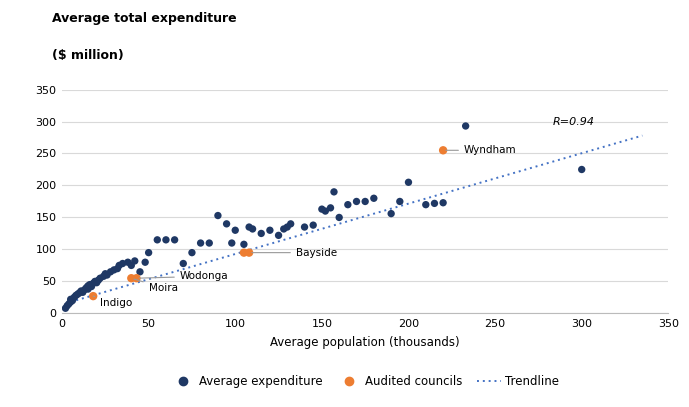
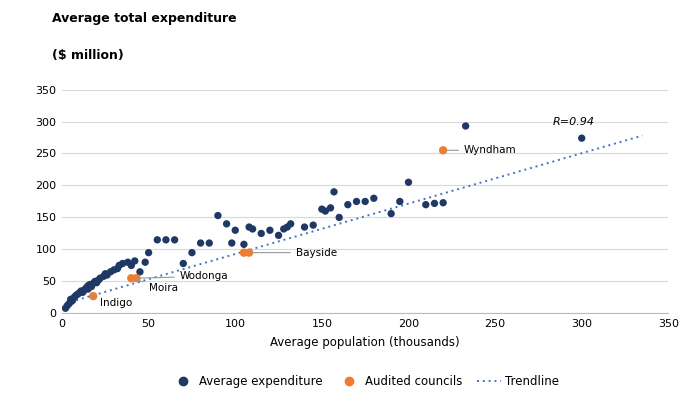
Average expenditure/300: 225 -> 274
